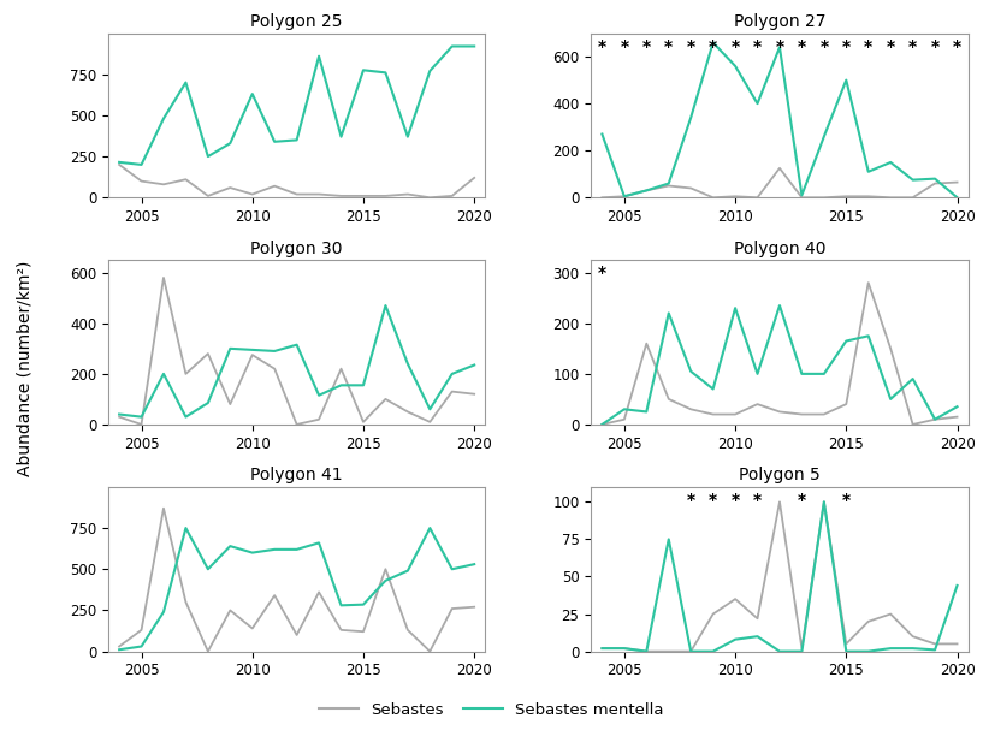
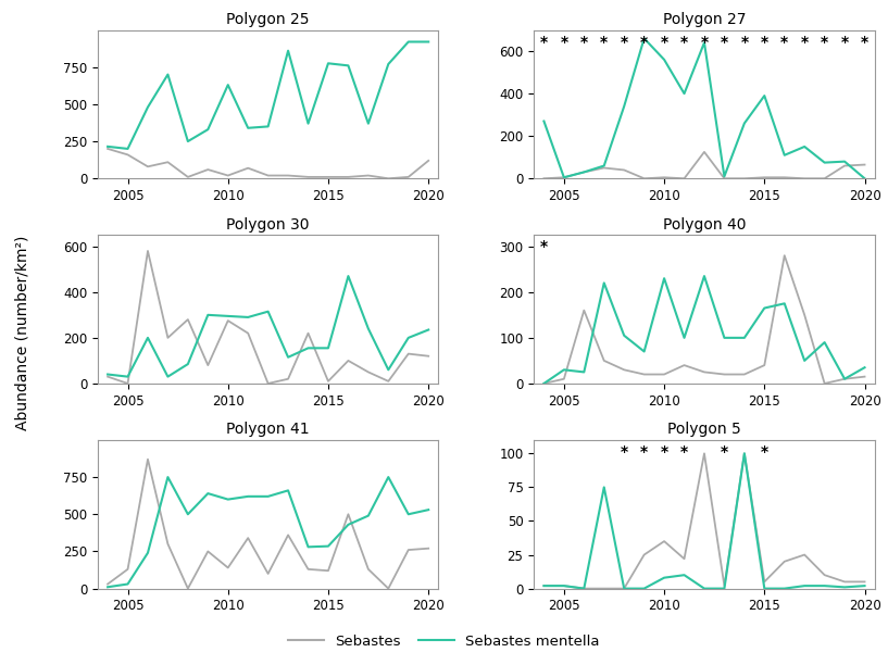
Polygon 25/Sebastes/2005: 100 -> 160
Polygon 27/Sebastes mentella/2015: 500 -> 390
Polygon 5/Sebastes mentella/2020: 44 -> 2
